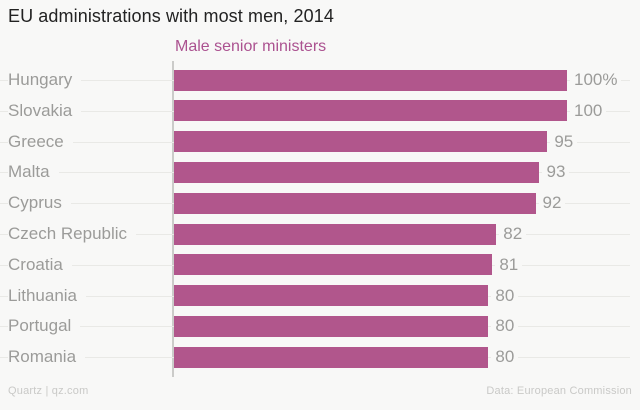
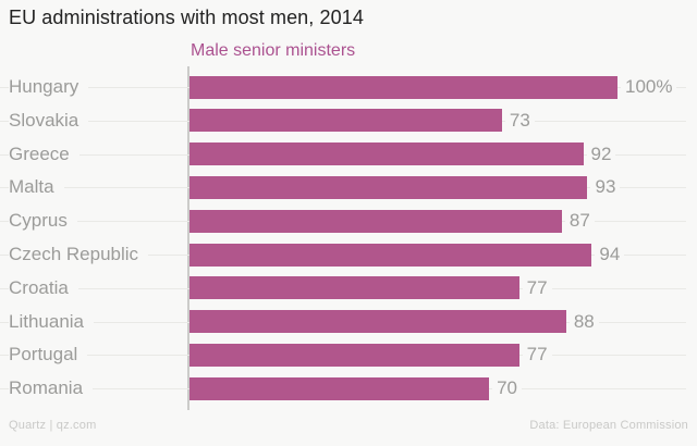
Slovakia: 100 -> 73
Greece: 95 -> 92
Cyprus: 92 -> 87
Czech Republic: 82 -> 94
Croatia: 81 -> 77
Lithuania: 80 -> 88
Portugal: 80 -> 77
Romania: 80 -> 70
